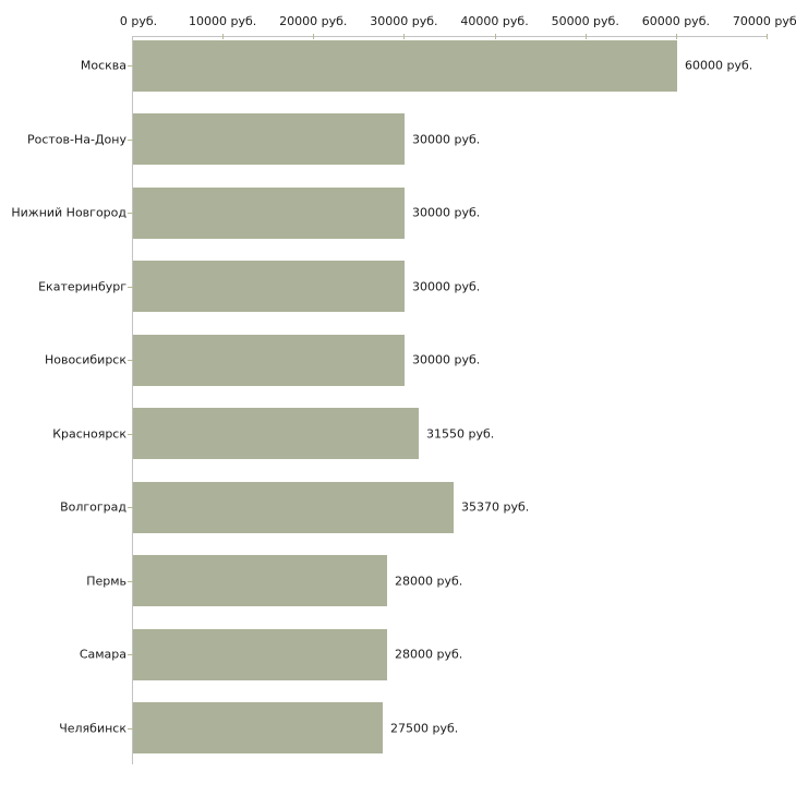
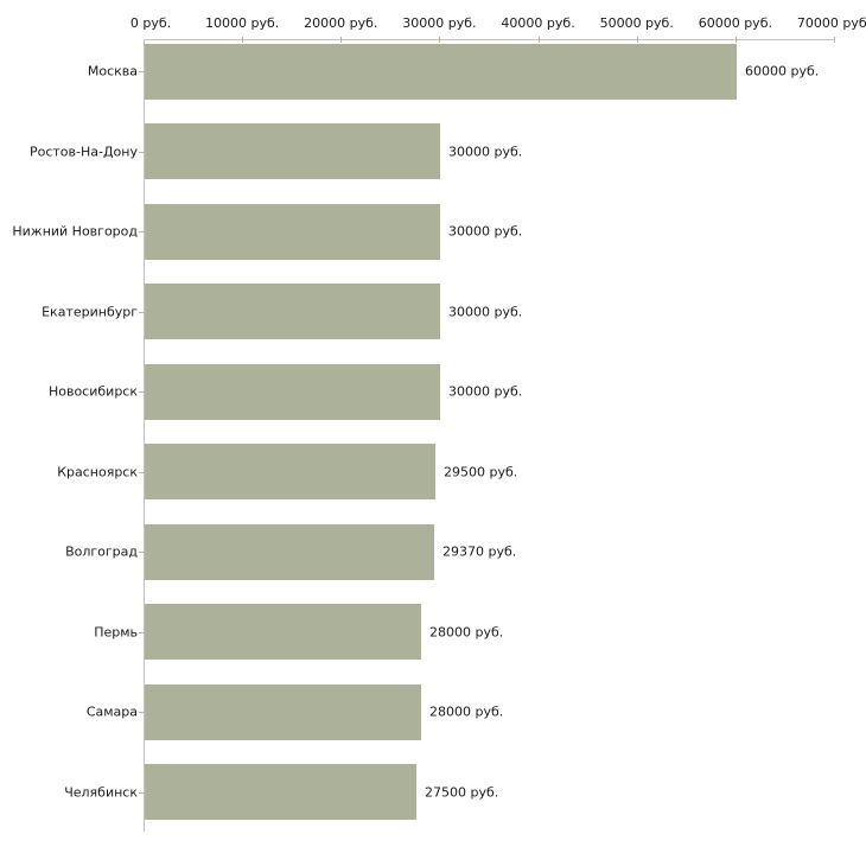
Красноярск: 31550 -> 29500
Волгоград: 35370 -> 29370
